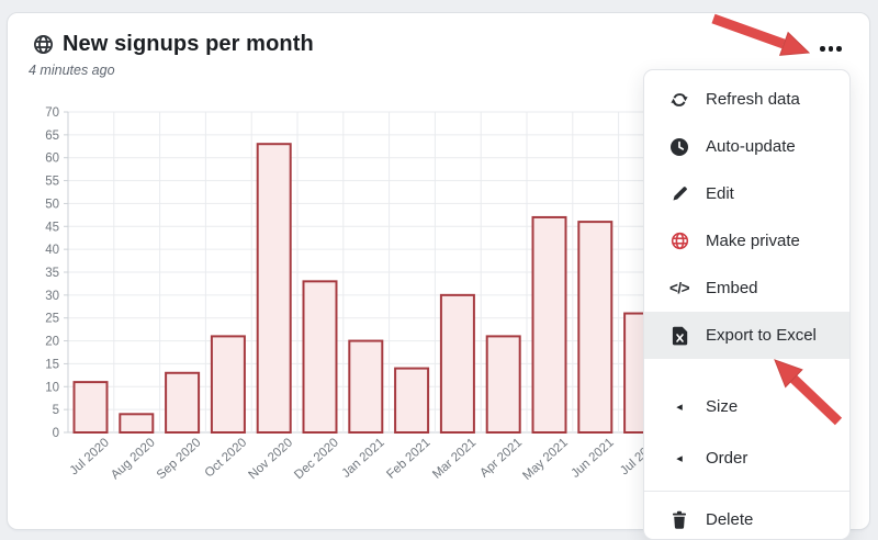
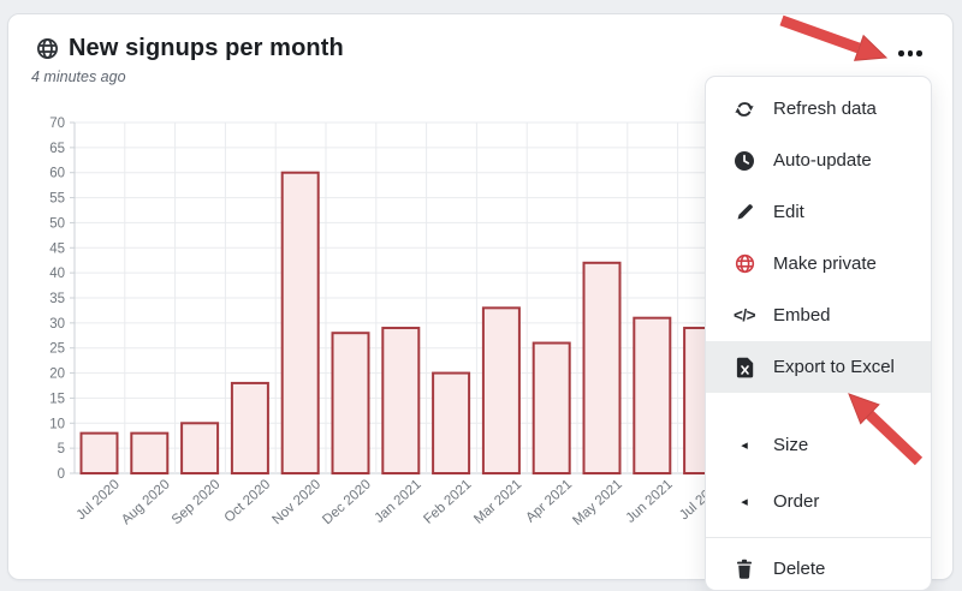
Jul 2020: 11 -> 8
Aug 2020: 4 -> 8
Sep 2020: 13 -> 10
Oct 2020: 21 -> 18
Nov 2020: 63 -> 60
Dec 2020: 33 -> 28
Jan 2021: 20 -> 29
Feb 2021: 14 -> 20
Mar 2021: 30 -> 33
Apr 2021: 21 -> 26
May 2021: 47 -> 42
Jun 2021: 46 -> 31
Jul 2021: 26 -> 29
